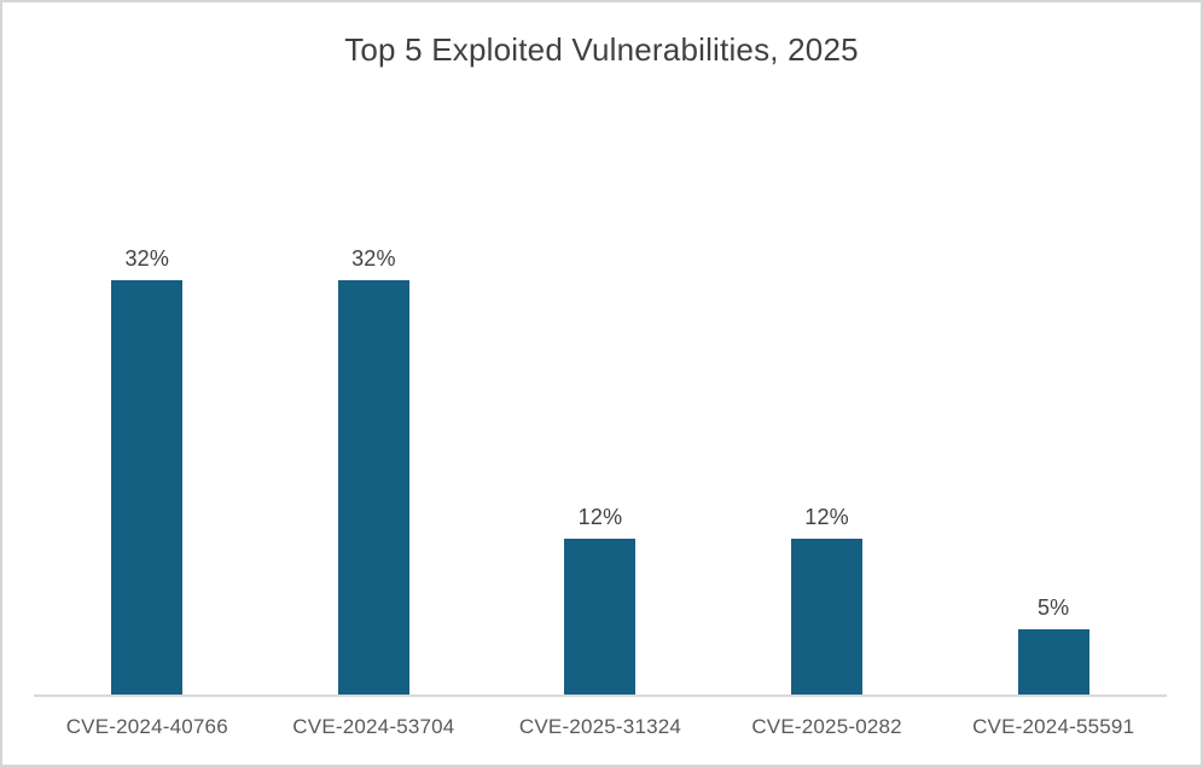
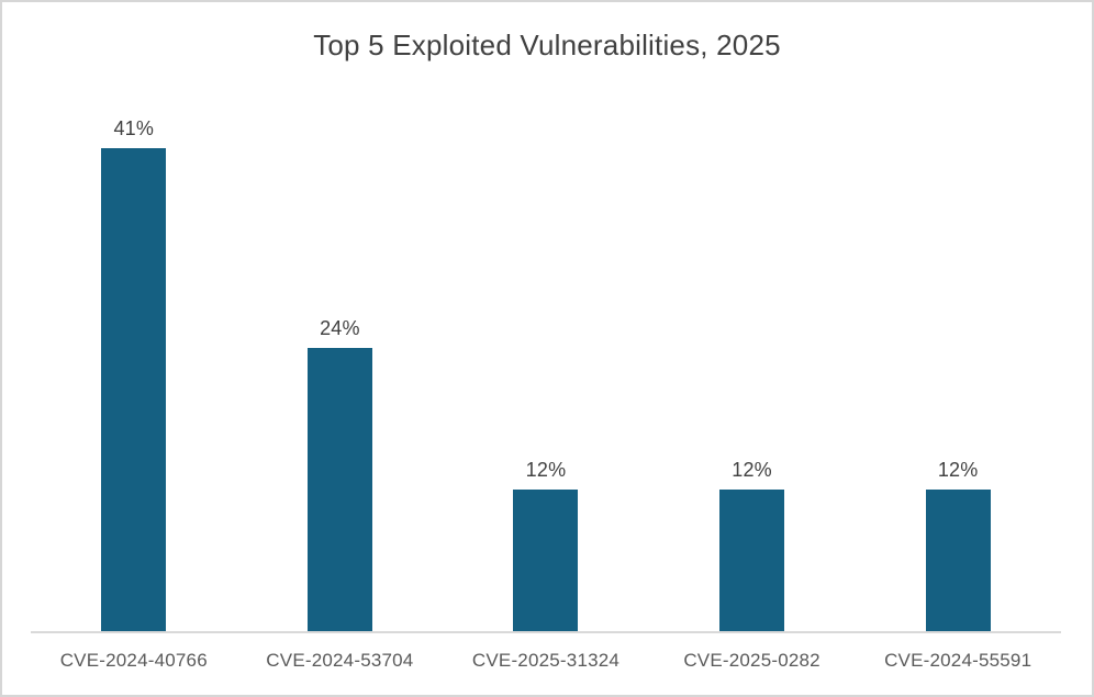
CVE-2024-40766: 32% -> 41%
CVE-2024-53704: 32% -> 24%
CVE-2024-55591: 5% -> 12%
